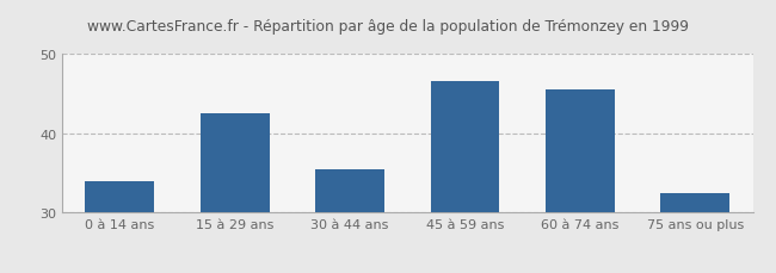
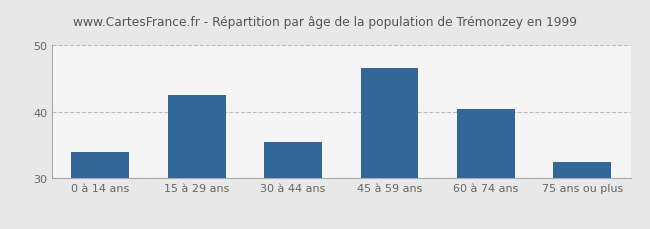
60 à 74 ans: 45.5 -> 40.4
